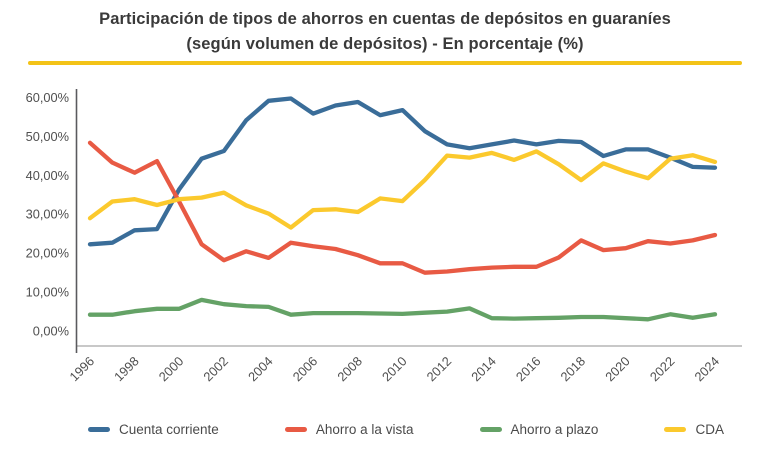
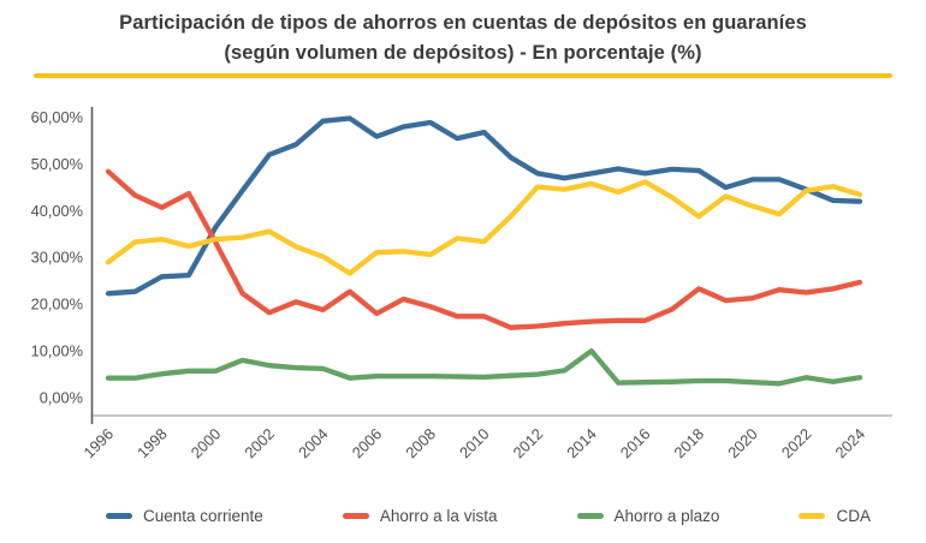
Cuenta corriente/2002: 46% -> 52%
Ahorro a la vista/2006: 22% -> 18%
Ahorro a plazo/2014: 3% -> 10%
